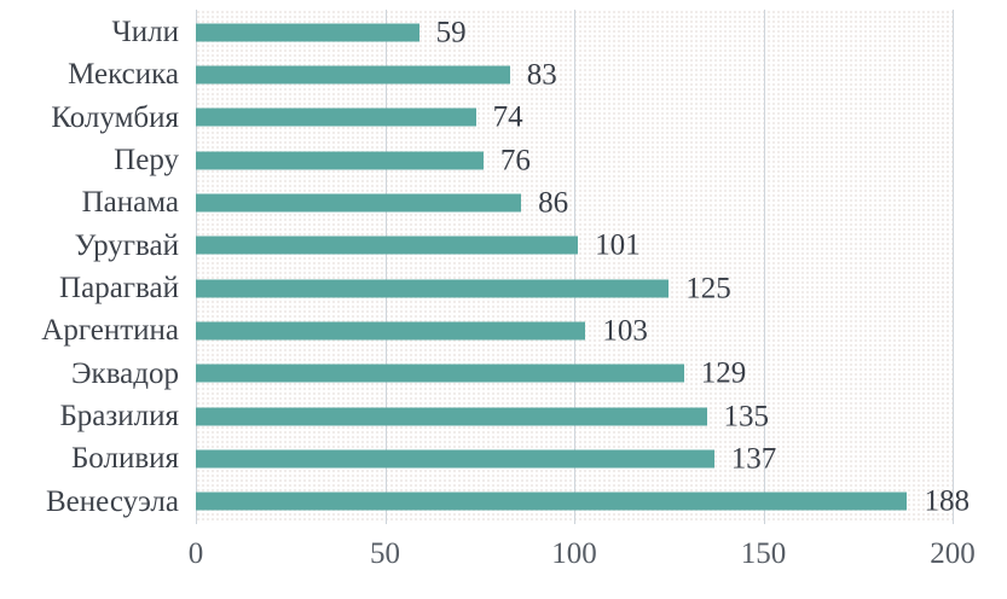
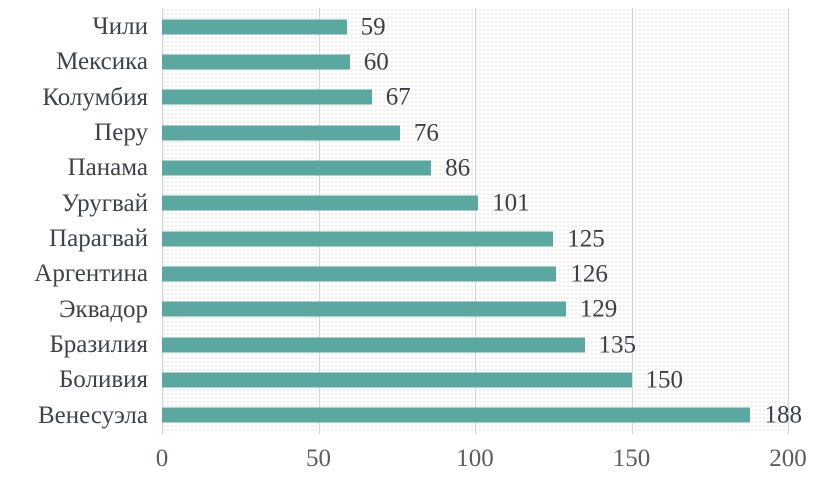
Мексика: 83 -> 60
Колумбия: 74 -> 67
Аргентина: 103 -> 126
Боливия: 137 -> 150
